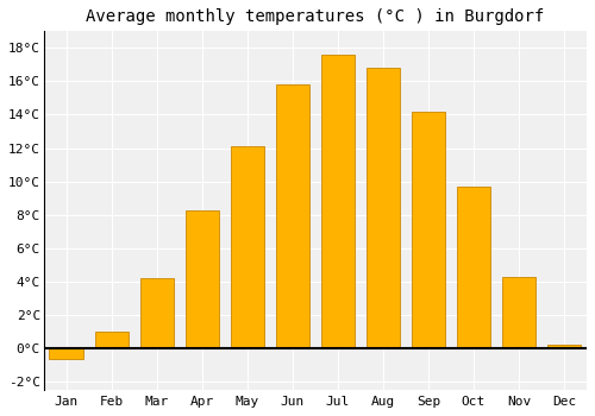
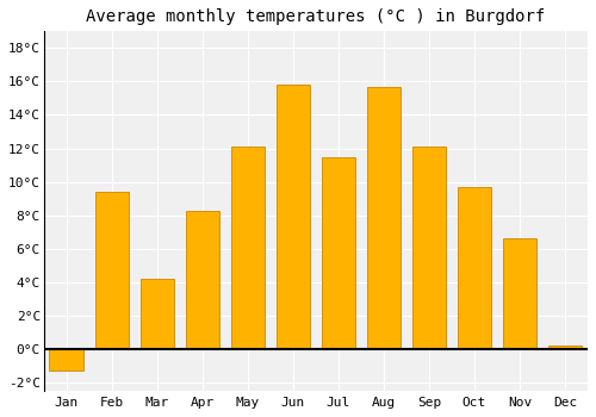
Jan: -0.6°C -> -1.3°C
Feb: 1.0°C -> 9.4°C
Jul: 17.6°C -> 11.5°C
Aug: 16.8°C -> 15.7°C
Sep: 14.2°C -> 12.1°C
Nov: 4.3°C -> 6.6°C
